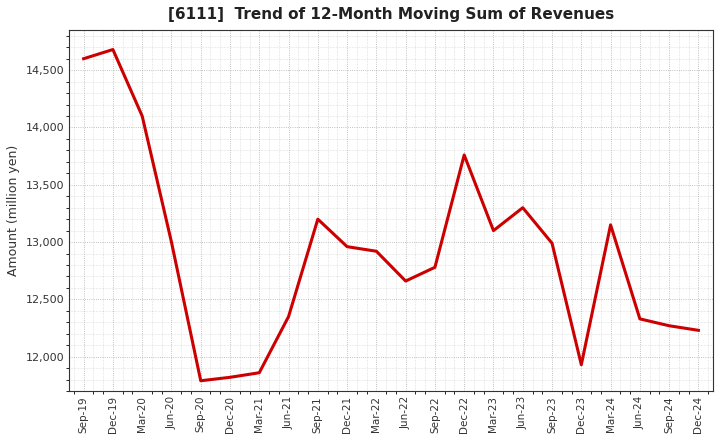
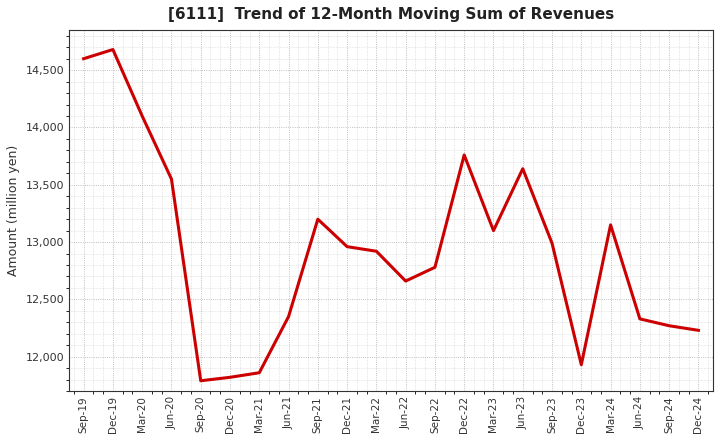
Jun-20: 13,000 -> 13,550
Jun-23: 13,300 -> 13,640
